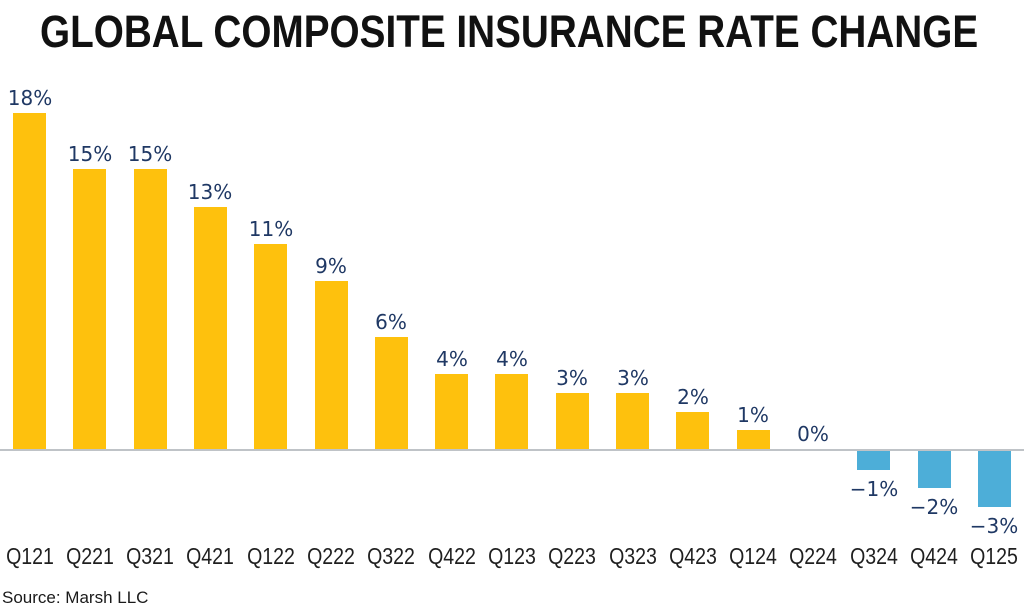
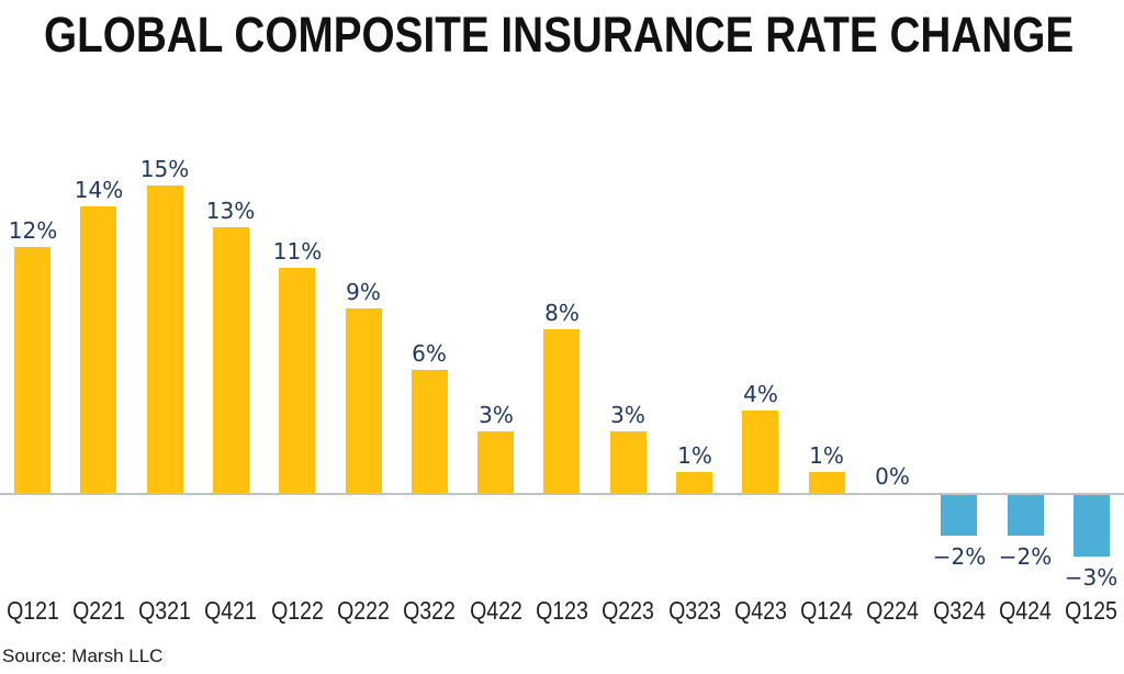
Q121: 18% -> 12%
Q221: 15% -> 14%
Q422: 4% -> 3%
Q123: 4% -> 8%
Q323: 3% -> 1%
Q423: 2% -> 4%
Q324: −1% -> −2%
